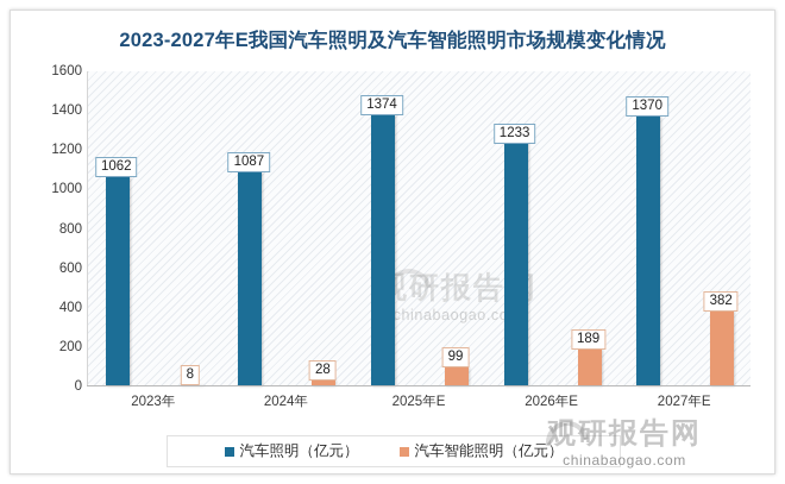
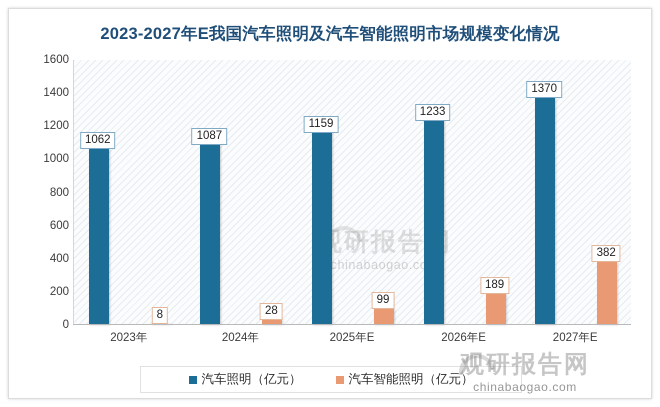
汽车照明（亿元）/2025年E: 1374 -> 1159
